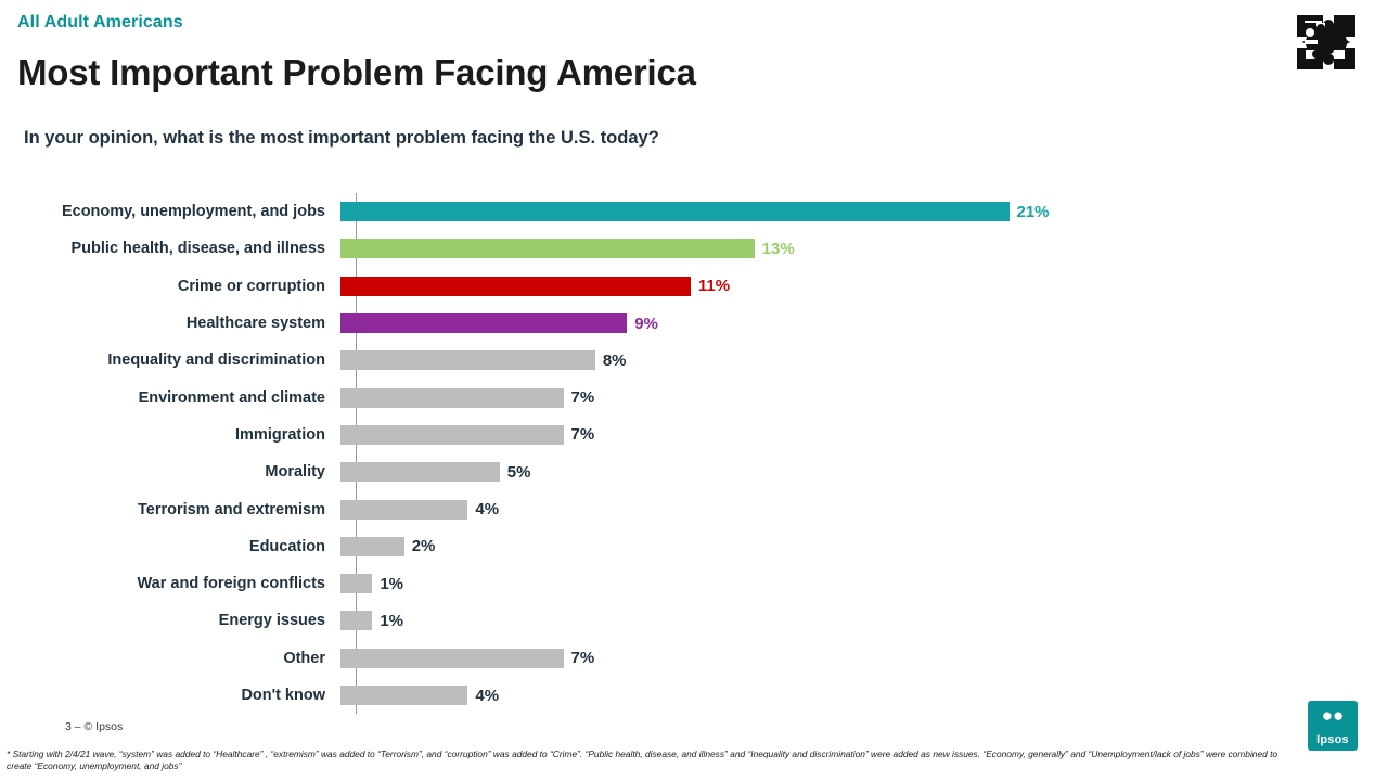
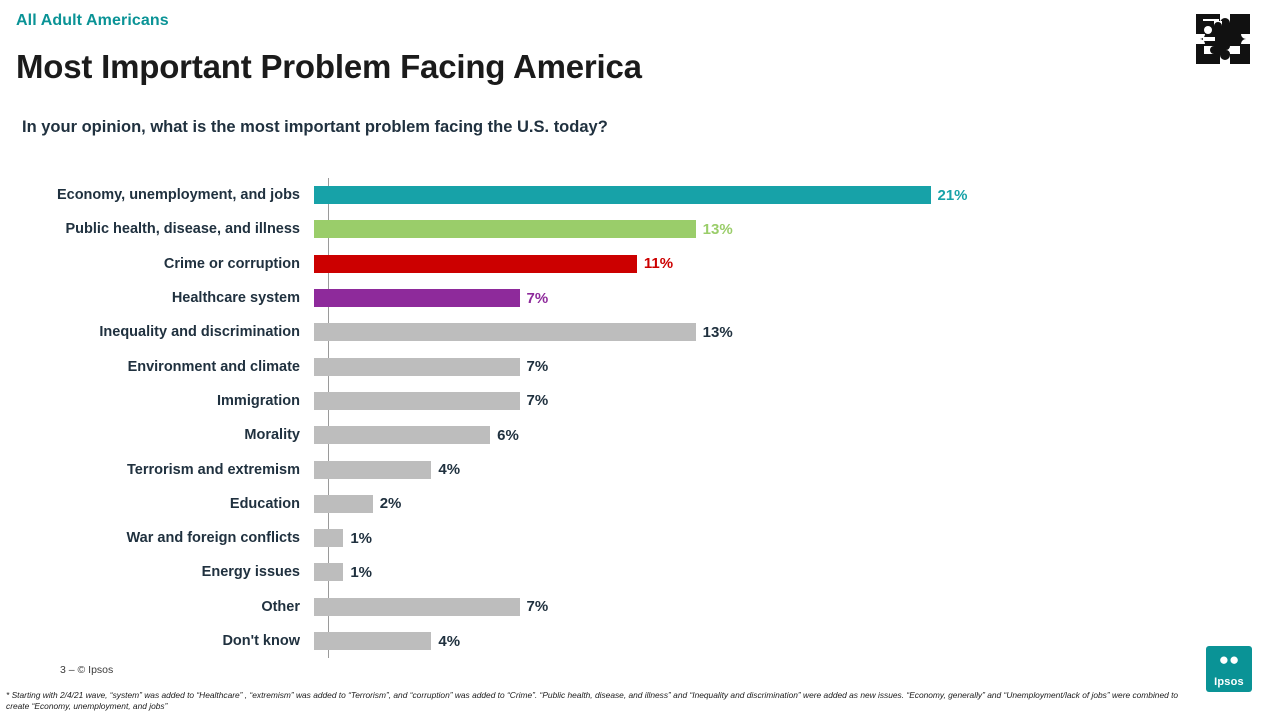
Healthcare system: 9% -> 7%
Inequality and discrimination: 8% -> 13%
Morality: 5% -> 6%
